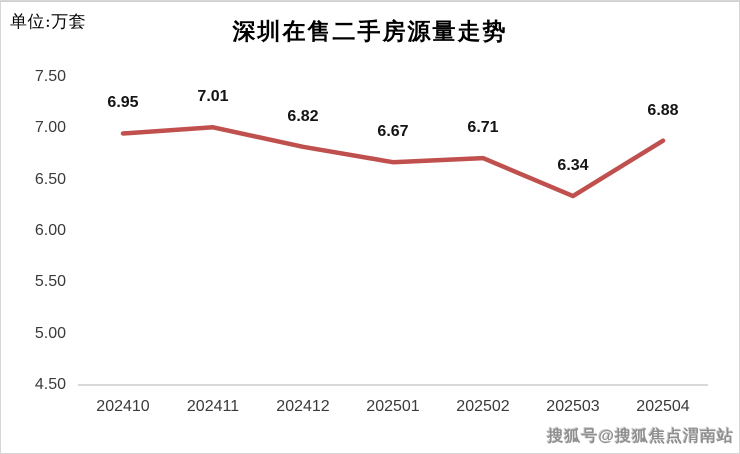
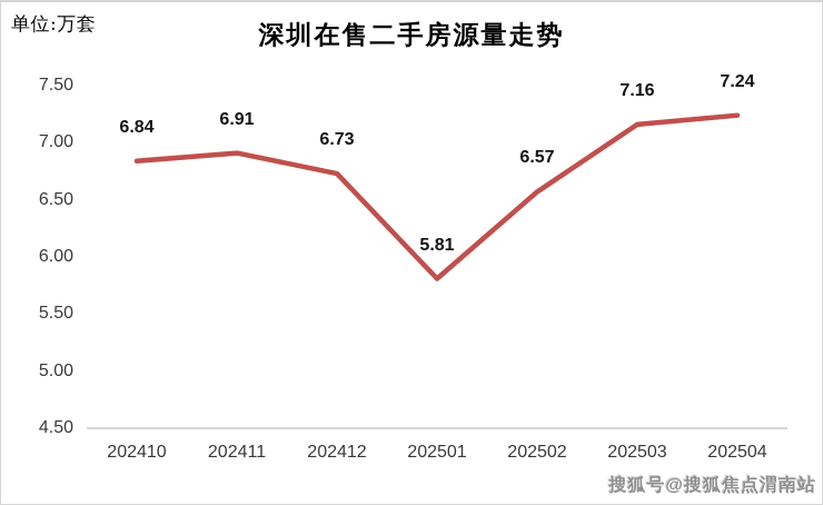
202410: 6.95 -> 6.84
202411: 7.01 -> 6.91
202412: 6.82 -> 6.73
202501: 6.67 -> 5.81
202502: 6.71 -> 6.57
202503: 6.34 -> 7.16
202504: 6.88 -> 7.24
